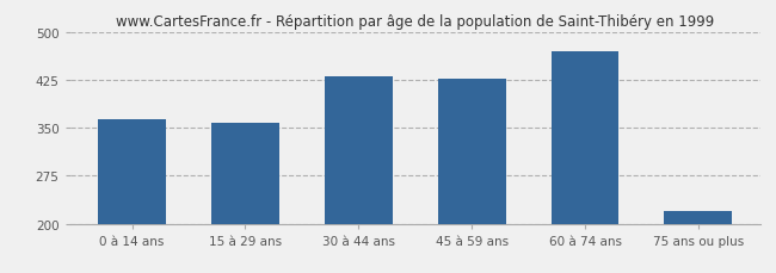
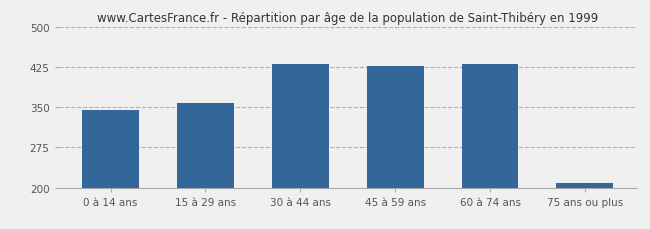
0 à 14 ans: 364 -> 345
60 à 74 ans: 470 -> 430
75 ans ou plus: 220 -> 208
